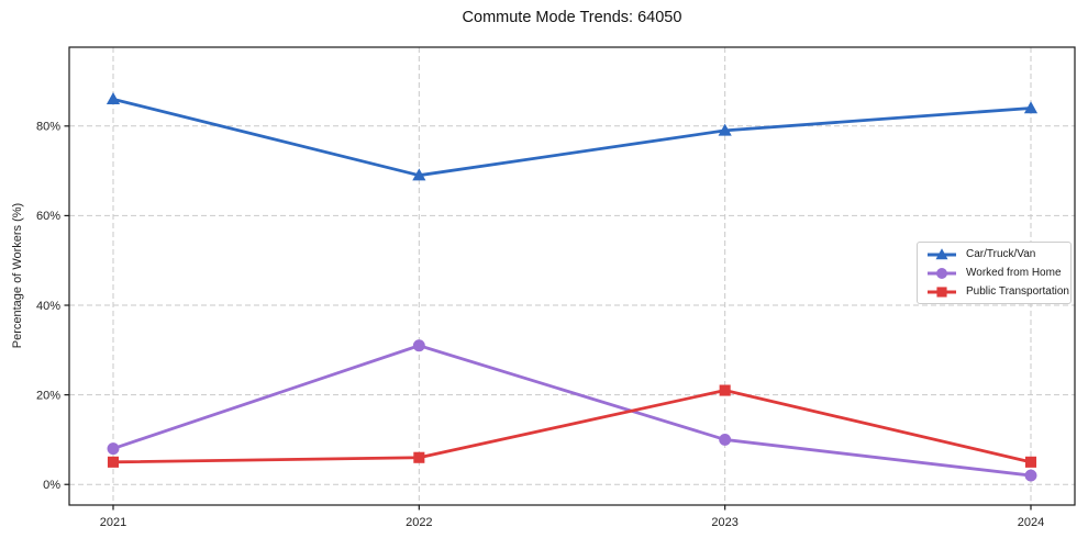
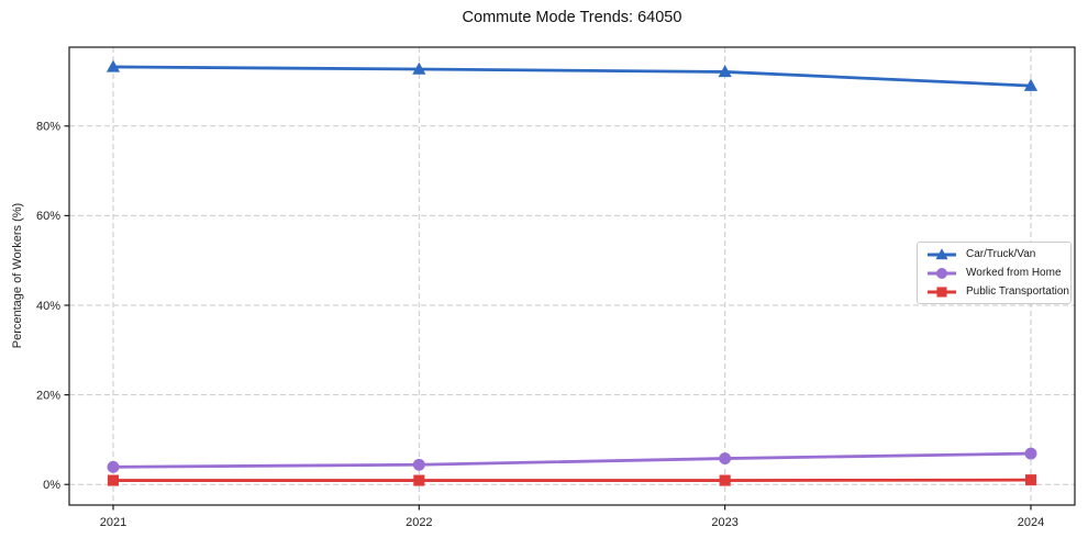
Car/Truck/Van/2021: 86% -> 93%
Worked from Home/2021: 8% -> 4%
Public Transportation/2021: 5% -> 1%
Car/Truck/Van/2022: 69% -> 93%
Worked from Home/2022: 31% -> 4%
Public Transportation/2022: 6% -> 1%
Car/Truck/Van/2023: 79% -> 92%
Worked from Home/2023: 10% -> 6%
Public Transportation/2023: 21% -> 1%
Car/Truck/Van/2024: 84% -> 89%
Worked from Home/2024: 2% -> 7%
Public Transportation/2024: 5% -> 1%
